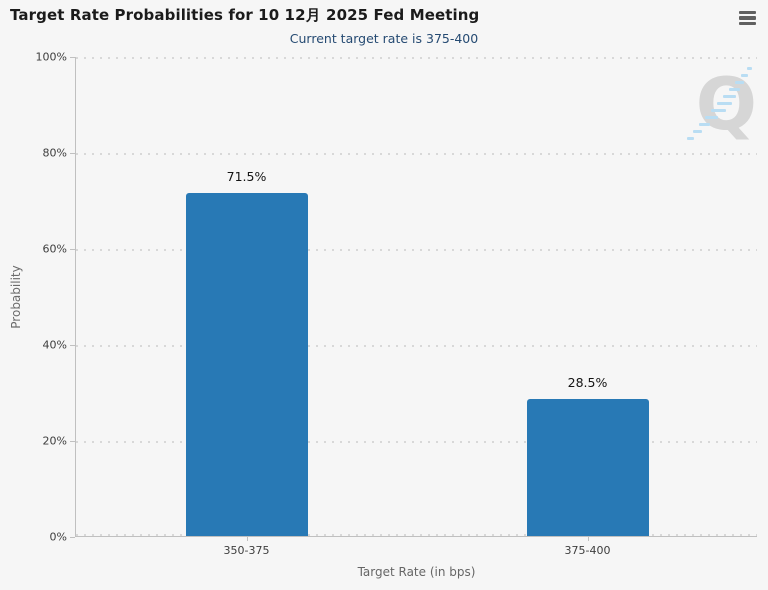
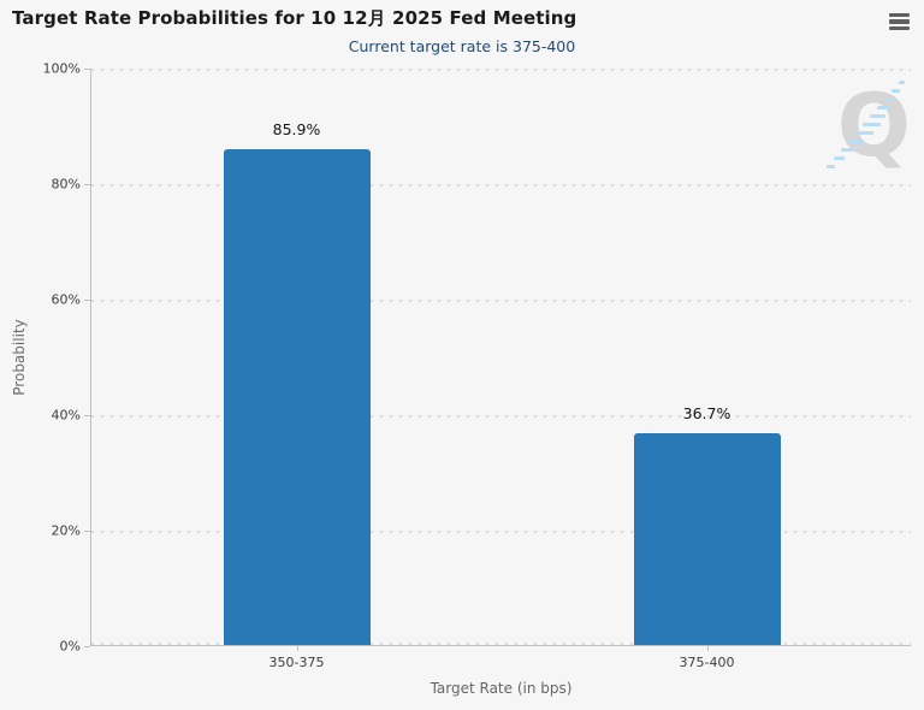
350-375: 71.5% -> 85.9%
375-400: 28.5% -> 36.7%
